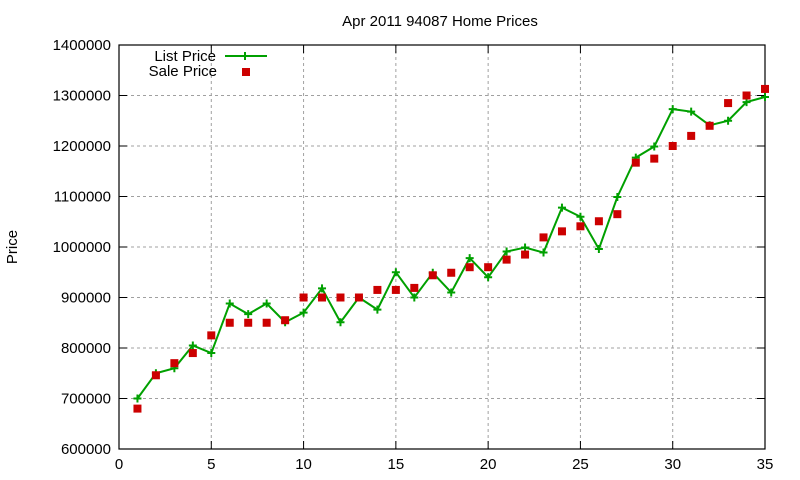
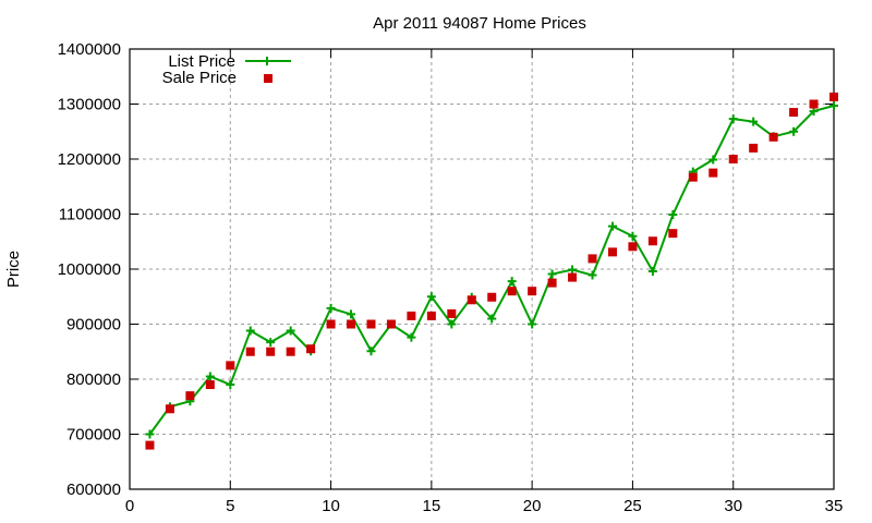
List Price/10: 870000 -> 930000
List Price/20: 940000 -> 900000
